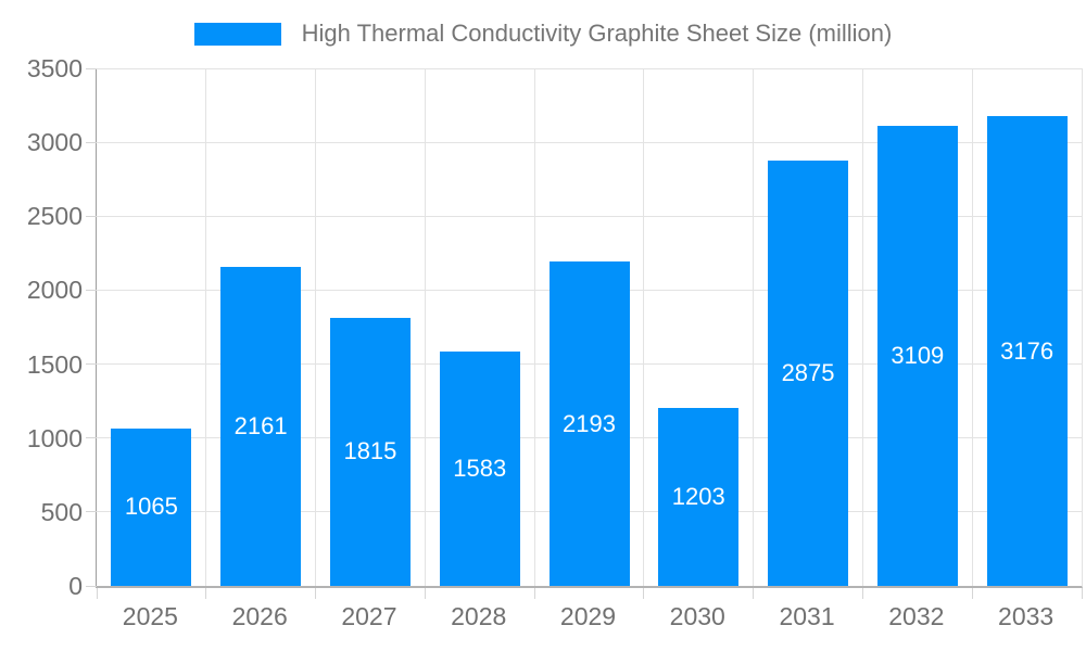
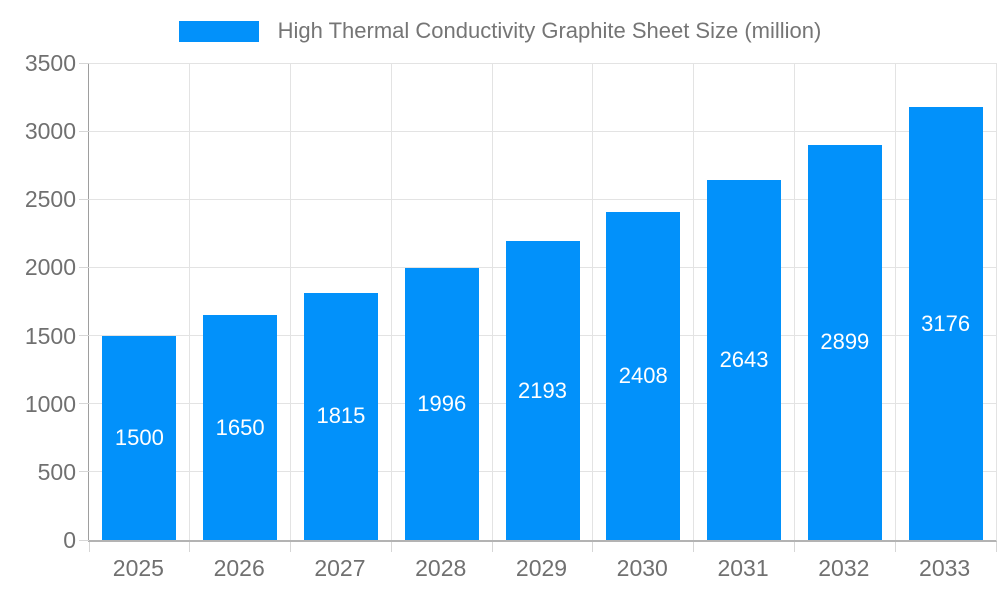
2025: 1065 -> 1500
2026: 2161 -> 1650
2028: 1583 -> 1996
2030: 1203 -> 2408
2031: 2875 -> 2643
2032: 3109 -> 2899
